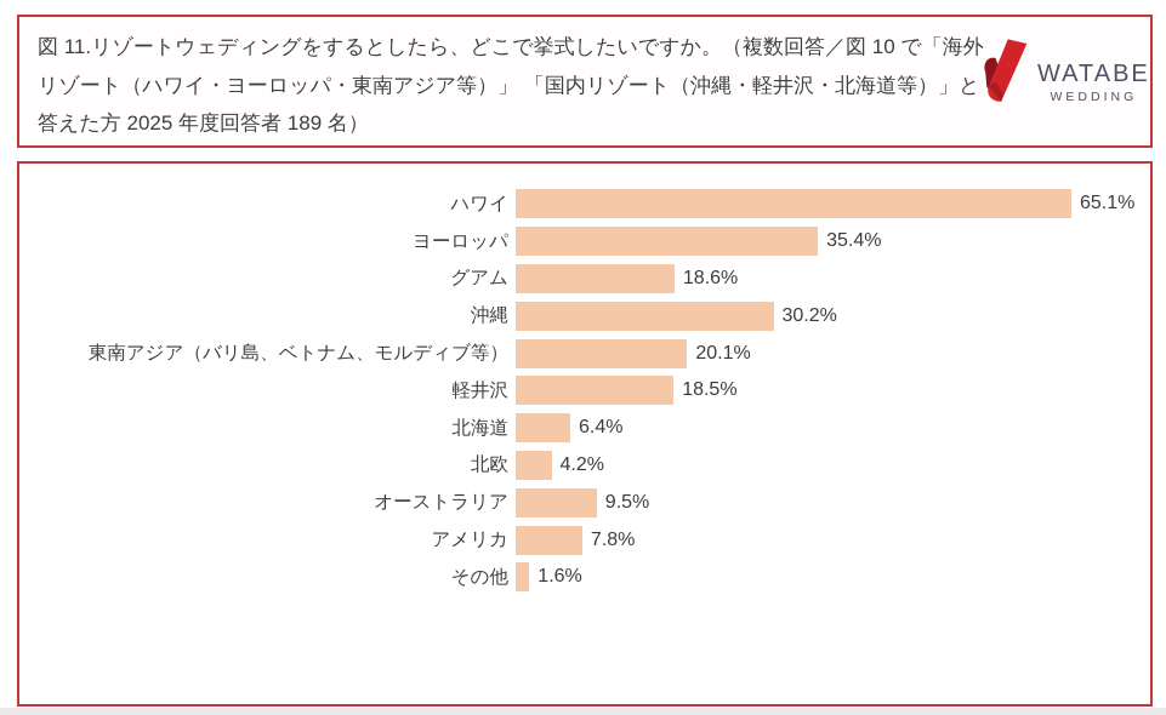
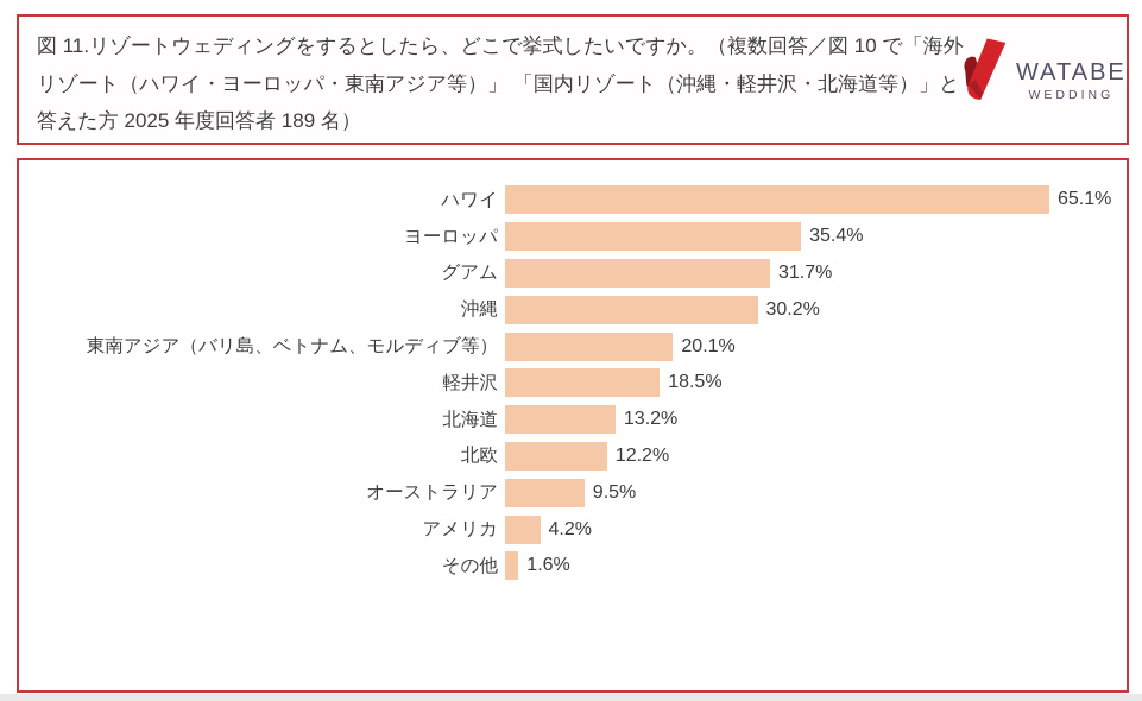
グアム: 18.6% -> 31.7%
北海道: 6.4% -> 13.2%
北欧: 4.2% -> 12.2%
アメリカ: 7.8% -> 4.2%
